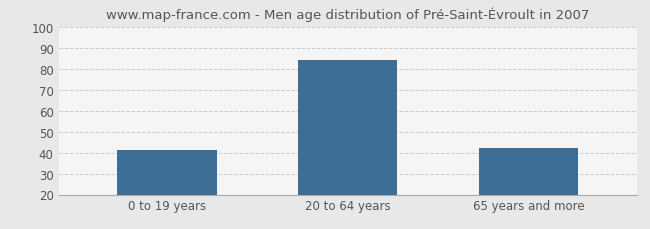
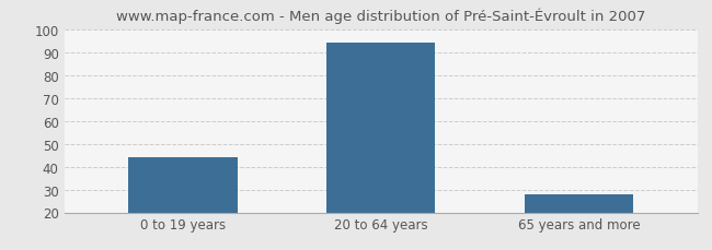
0 to 19 years: 41 -> 44
20 to 64 years: 84 -> 94
65 years and more: 42 -> 28
